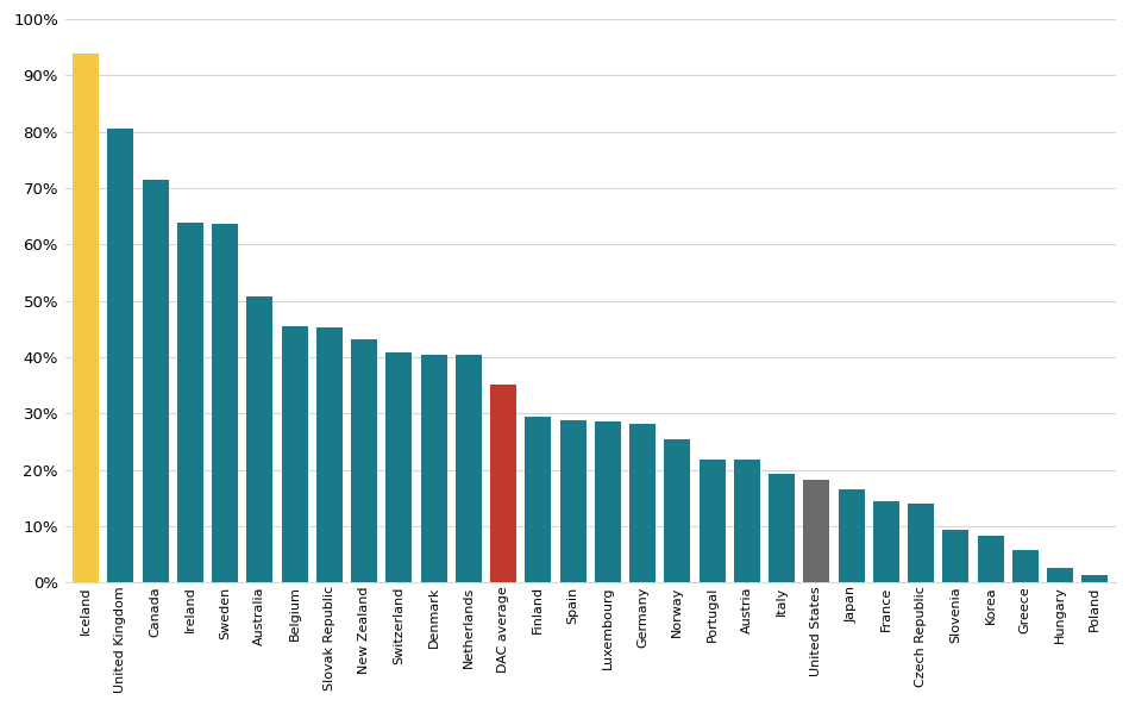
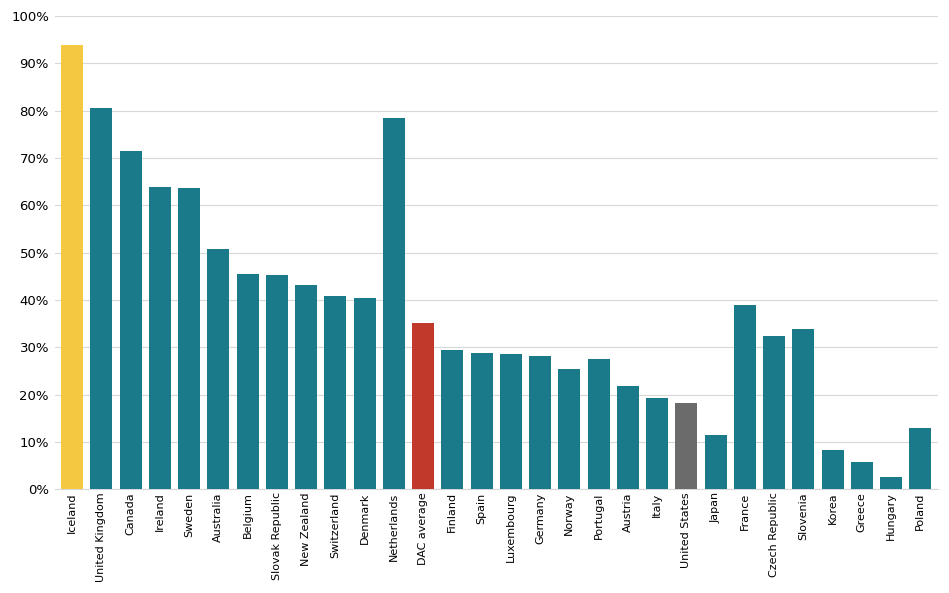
Netherlands: 40.5% -> 78.5%
Portugal: 21.9% -> 27.5%
Japan: 16.5% -> 11.5%
France: 14.4% -> 39.0%
Czech Republic: 14.1% -> 32.5%
Slovenia: 9.4% -> 34.0%
Poland: 1.4% -> 13.0%
